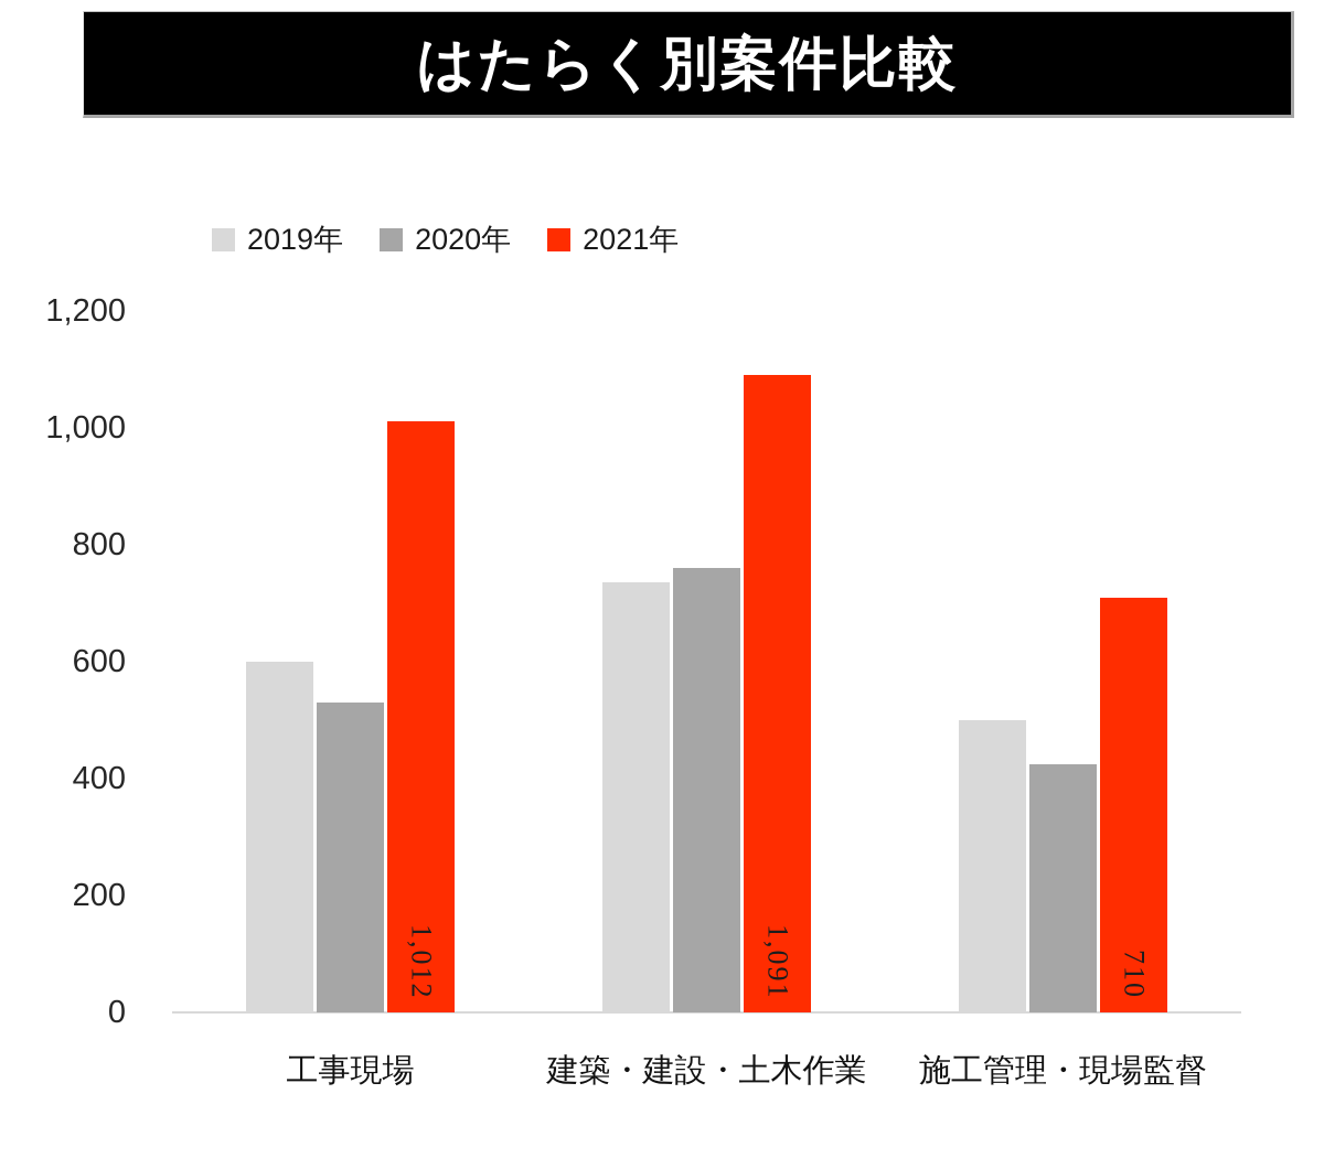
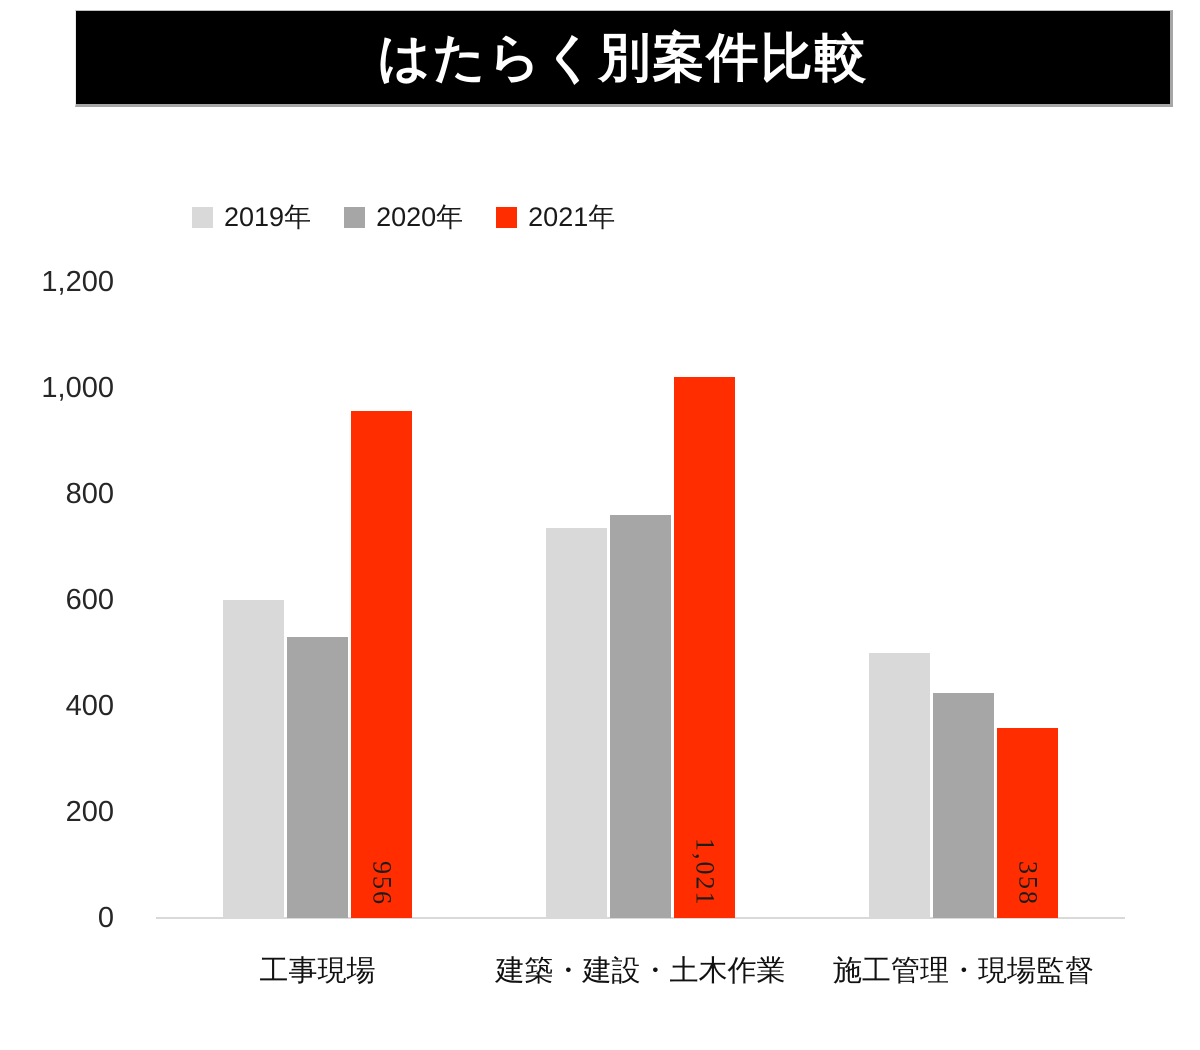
2021年/工事現場: 1,012 -> 956
2021年/建築・建設・土木作業: 1,091 -> 1,021
2021年/施工管理・現場監督: 710 -> 358
